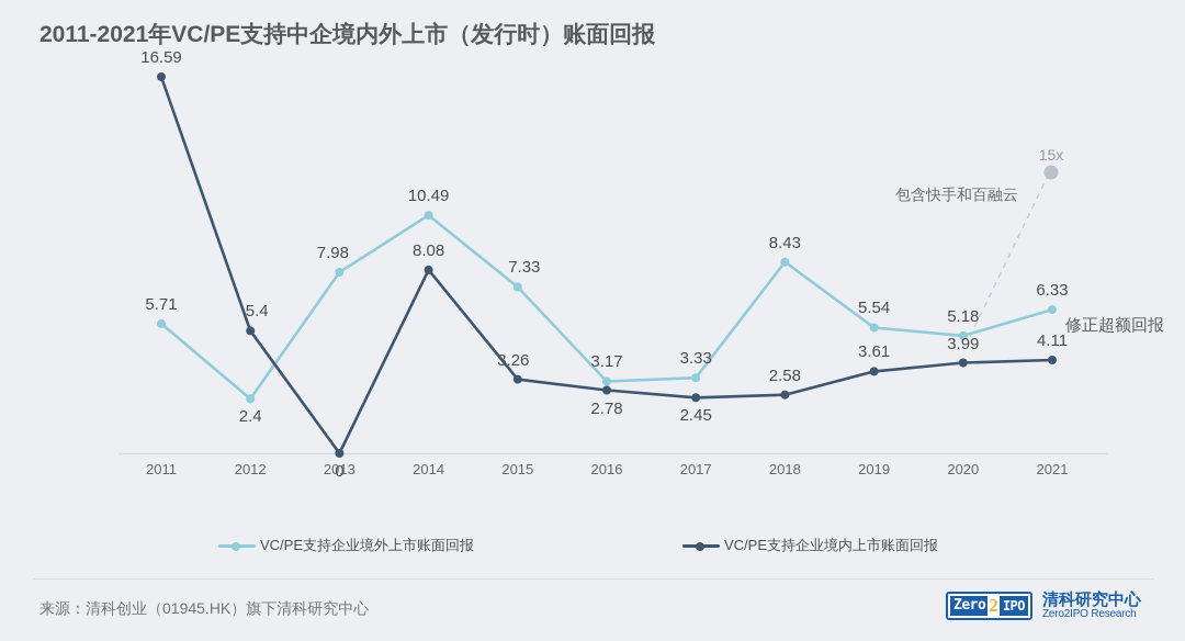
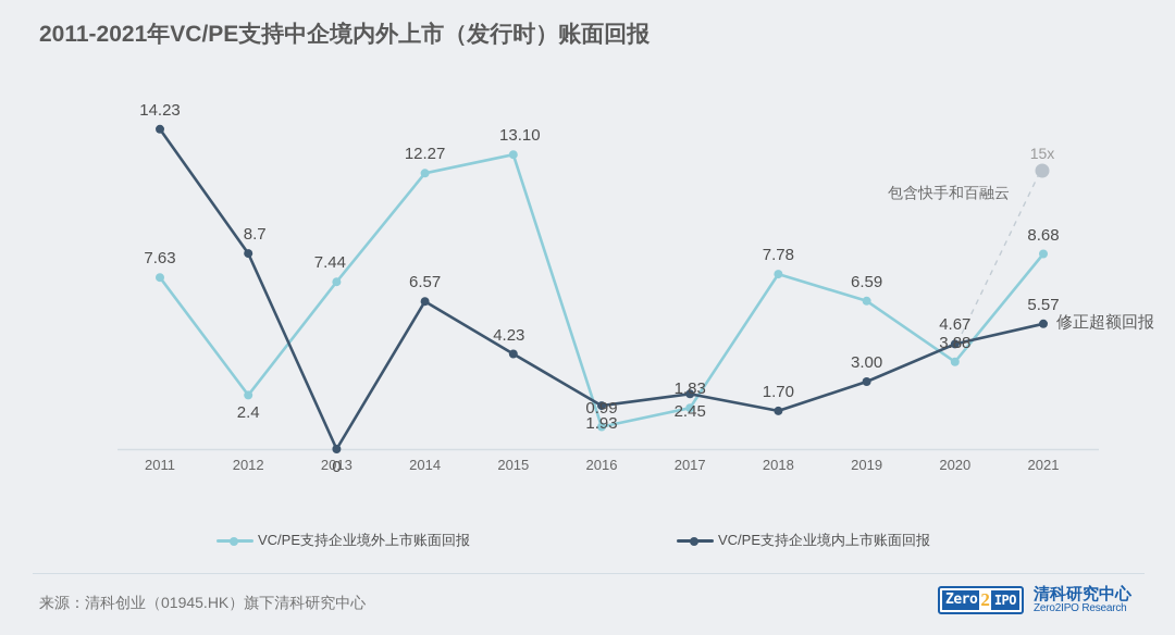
VC/PE支持企业境外上市账面回报/2011: 5.71 -> 7.63
VC/PE支持企业境内上市账面回报/2011: 16.59 -> 14.23
VC/PE支持企业境内上市账面回报/2012: 5.4 -> 8.7
VC/PE支持企业境外上市账面回报/2013: 7.98 -> 7.44
VC/PE支持企业境外上市账面回报/2014: 10.49 -> 12.27
VC/PE支持企业境内上市账面回报/2014: 8.08 -> 6.57
VC/PE支持企业境外上市账面回报/2015: 7.33 -> 13.10
VC/PE支持企业境内上市账面回报/2015: 3.26 -> 4.23
VC/PE支持企业境外上市账面回报/2016: 3.17 -> 0.99
VC/PE支持企业境内上市账面回报/2016: 2.78 -> 1.93
VC/PE支持企业境外上市账面回报/2017: 3.33 -> 1.83
VC/PE支持企业境外上市账面回报/2018: 8.43 -> 7.78
VC/PE支持企业境内上市账面回报/2018: 2.58 -> 1.70
VC/PE支持企业境外上市账面回报/2019: 5.54 -> 6.59
VC/PE支持企业境内上市账面回报/2019: 3.61 -> 3.00
VC/PE支持企业境外上市账面回报/2020: 5.18 -> 3.88
VC/PE支持企业境内上市账面回报/2020: 3.99 -> 4.67
VC/PE支持企业境外上市账面回报/2021: 6.33 -> 8.68
VC/PE支持企业境内上市账面回报/2021: 4.11 -> 5.57
